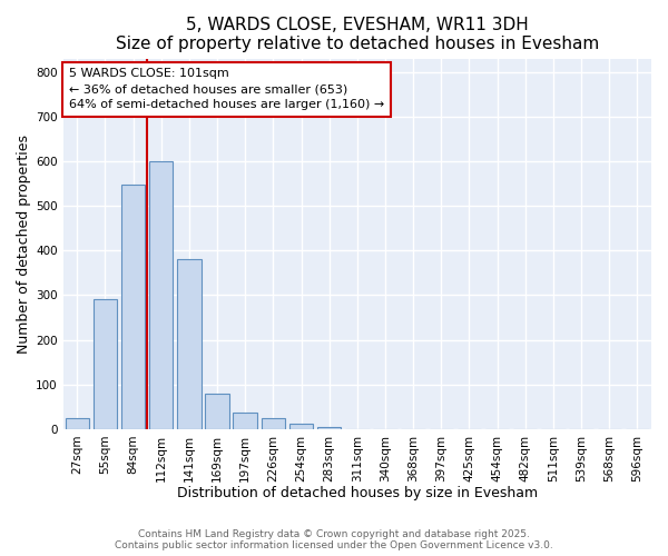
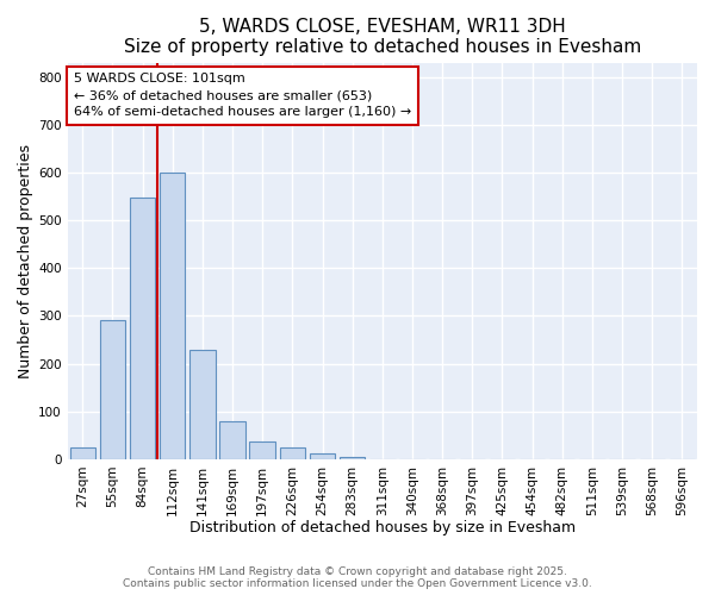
141sqm: 380 -> 228
